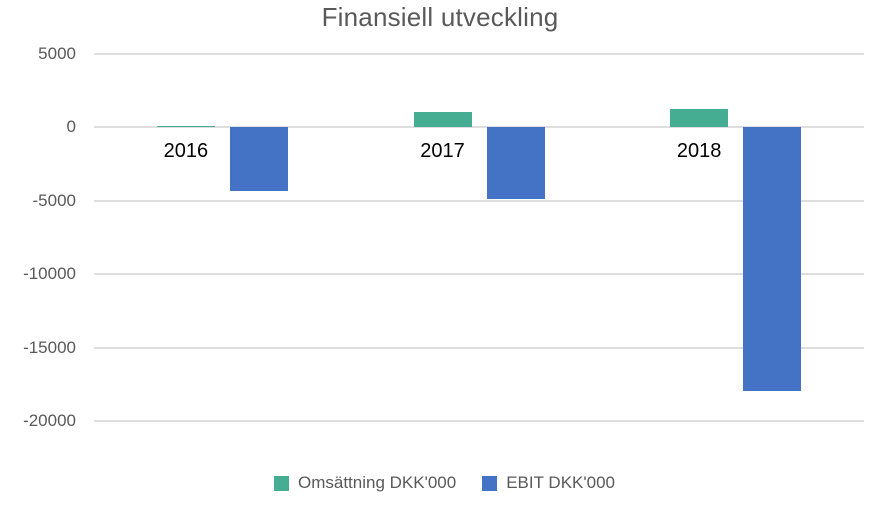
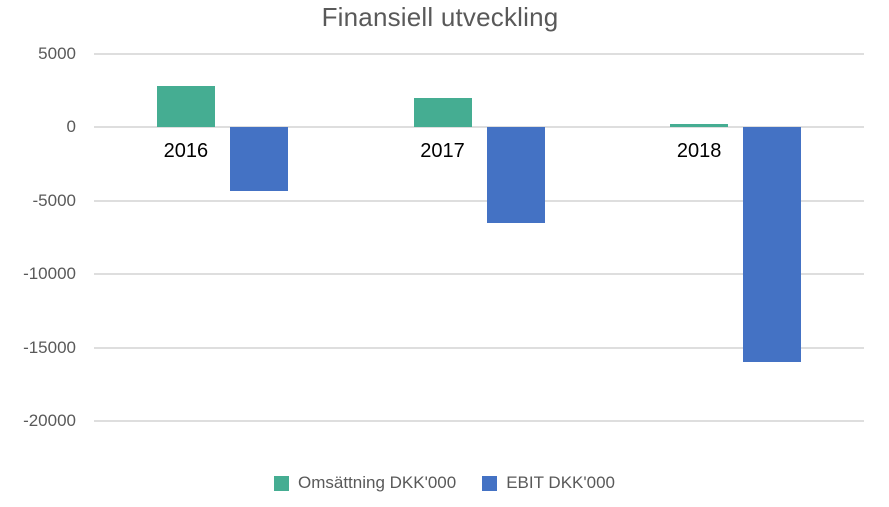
Omsättning DKK'000/2016: 100 -> 2800
Omsättning DKK'000/2017: 1000 -> 2000
EBIT DKK'000/2017: -4900 -> -6500
Omsättning DKK'000/2018: 1200 -> 200
EBIT DKK'000/2018: -17900 -> -16000
